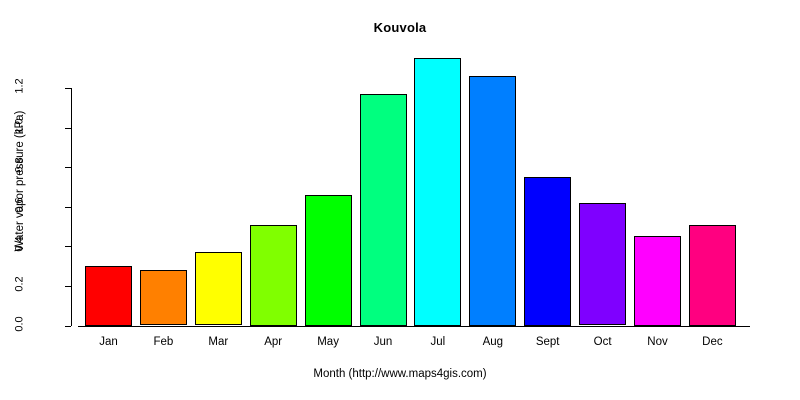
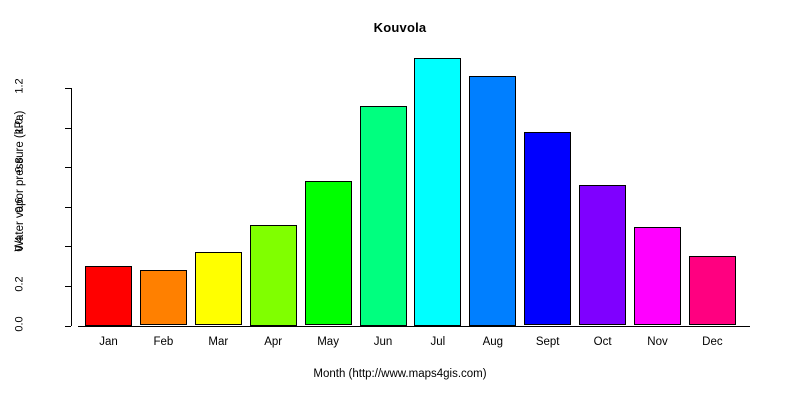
May: 0.66 -> 0.73
Jun: 1.17 -> 1.11
Sept: 0.75 -> 0.98
Oct: 0.62 -> 0.71
Nov: 0.45 -> 0.50
Dec: 0.51 -> 0.35
